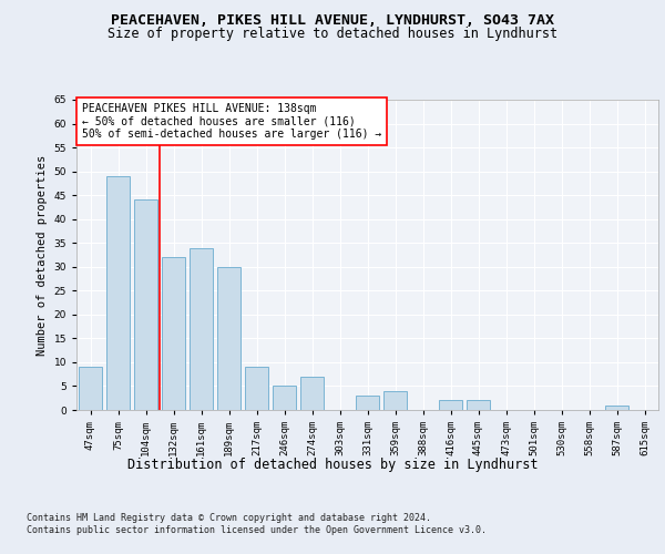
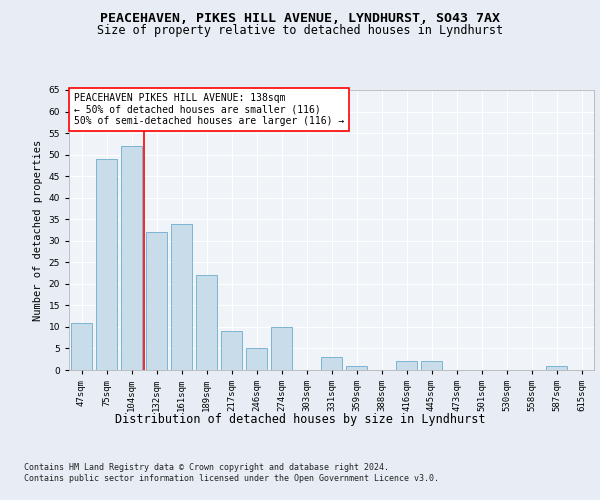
47sqm: 9 -> 11
104sqm: 44 -> 52
189sqm: 30 -> 22
274sqm: 7 -> 10
359sqm: 4 -> 1
